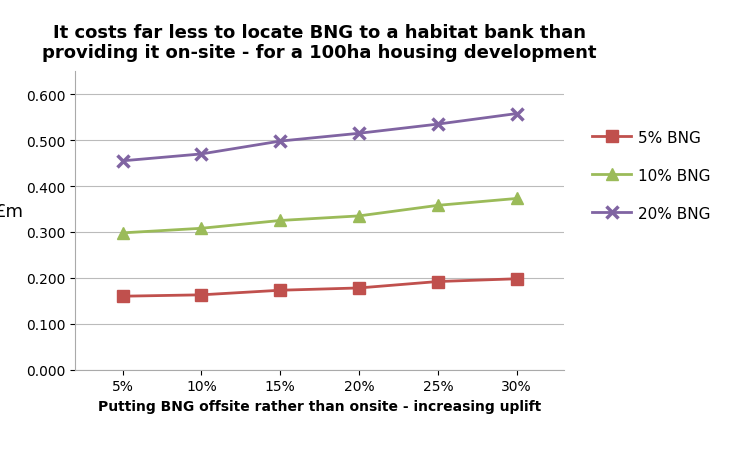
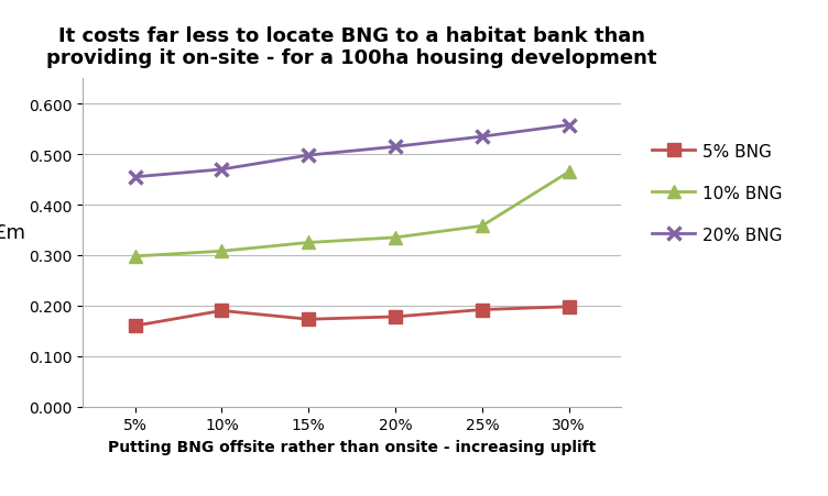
5% BNG/10%: 0.163 -> 0.190
10% BNG/30%: 0.373 -> 0.465
